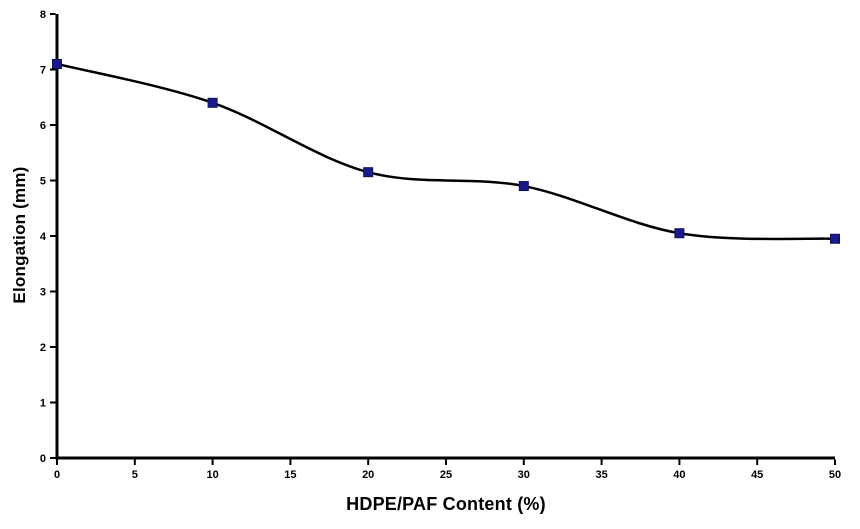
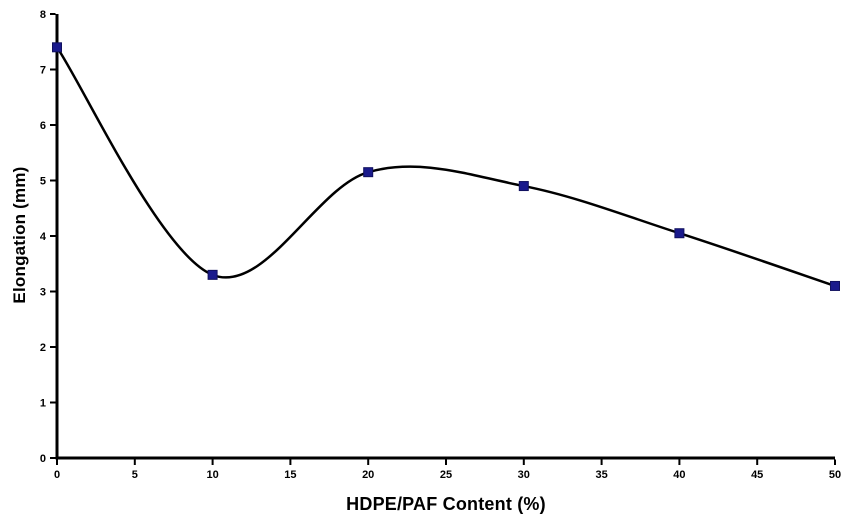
0: 7.1 -> 7.4
10: 6.4 -> 3.3
50: 4.0 -> 3.1
